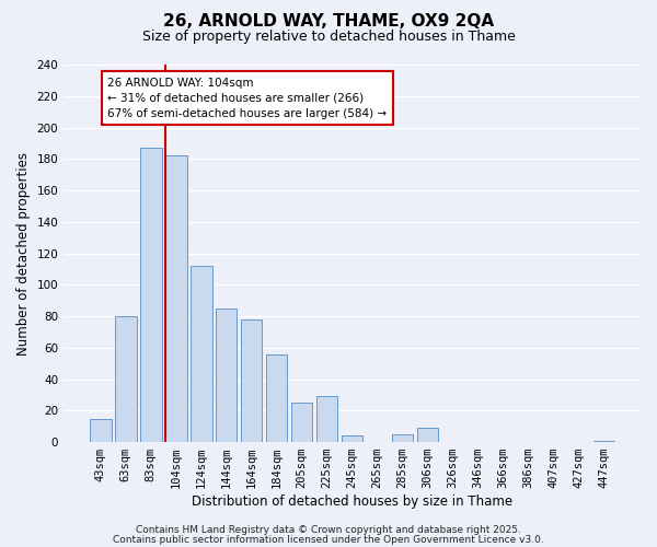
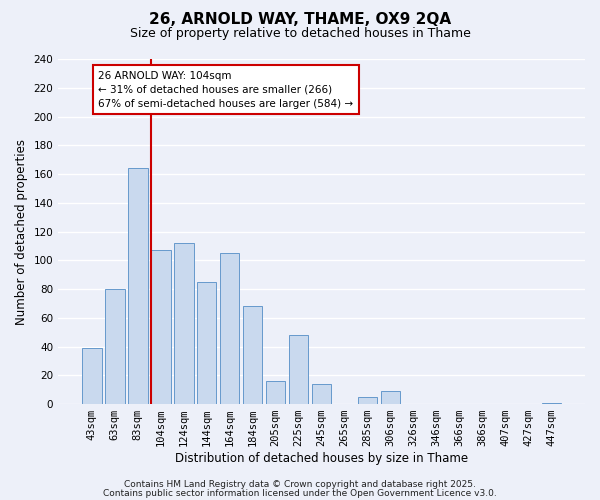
43sqm: 15 -> 39
83sqm: 187 -> 164
104sqm: 182 -> 107
164sqm: 78 -> 105
184sqm: 56 -> 68
205sqm: 25 -> 16
225sqm: 29 -> 48
245sqm: 4 -> 14
